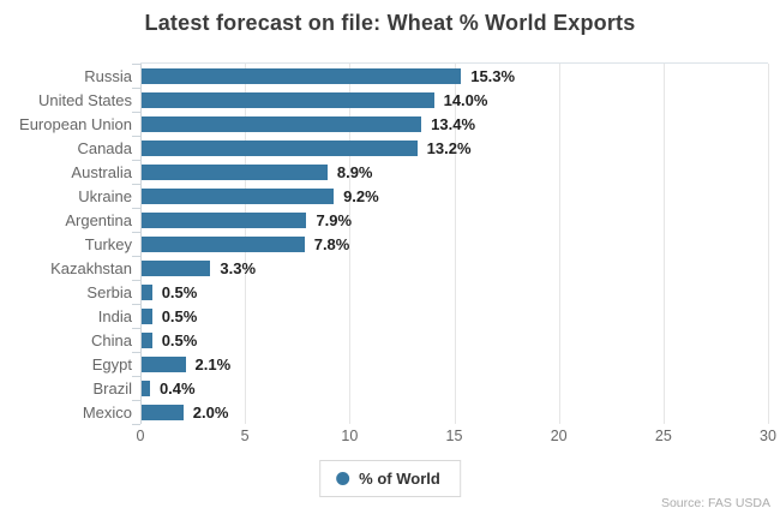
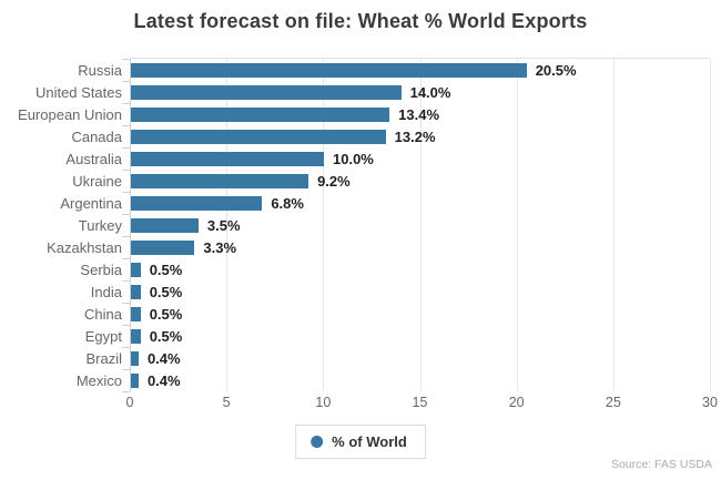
Russia: 15.3% -> 20.5%
Australia: 8.9% -> 10.0%
Argentina: 7.9% -> 6.8%
Turkey: 7.8% -> 3.5%
Egypt: 2.1% -> 0.5%
Mexico: 2.0% -> 0.4%
